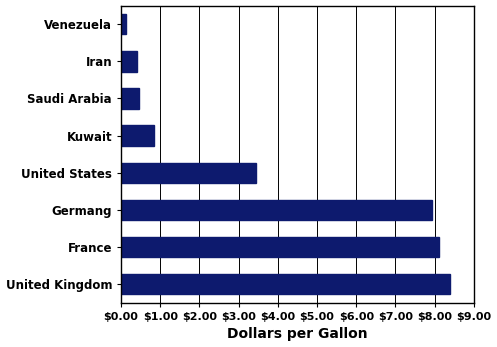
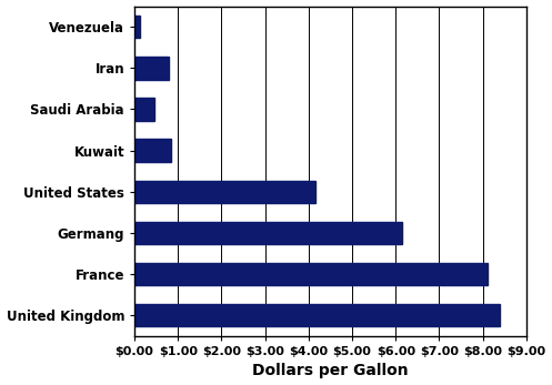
Iran: $0.40 -> $0.80
United States: $3.45 -> $4.15
Germang: $7.92 -> $6.15
